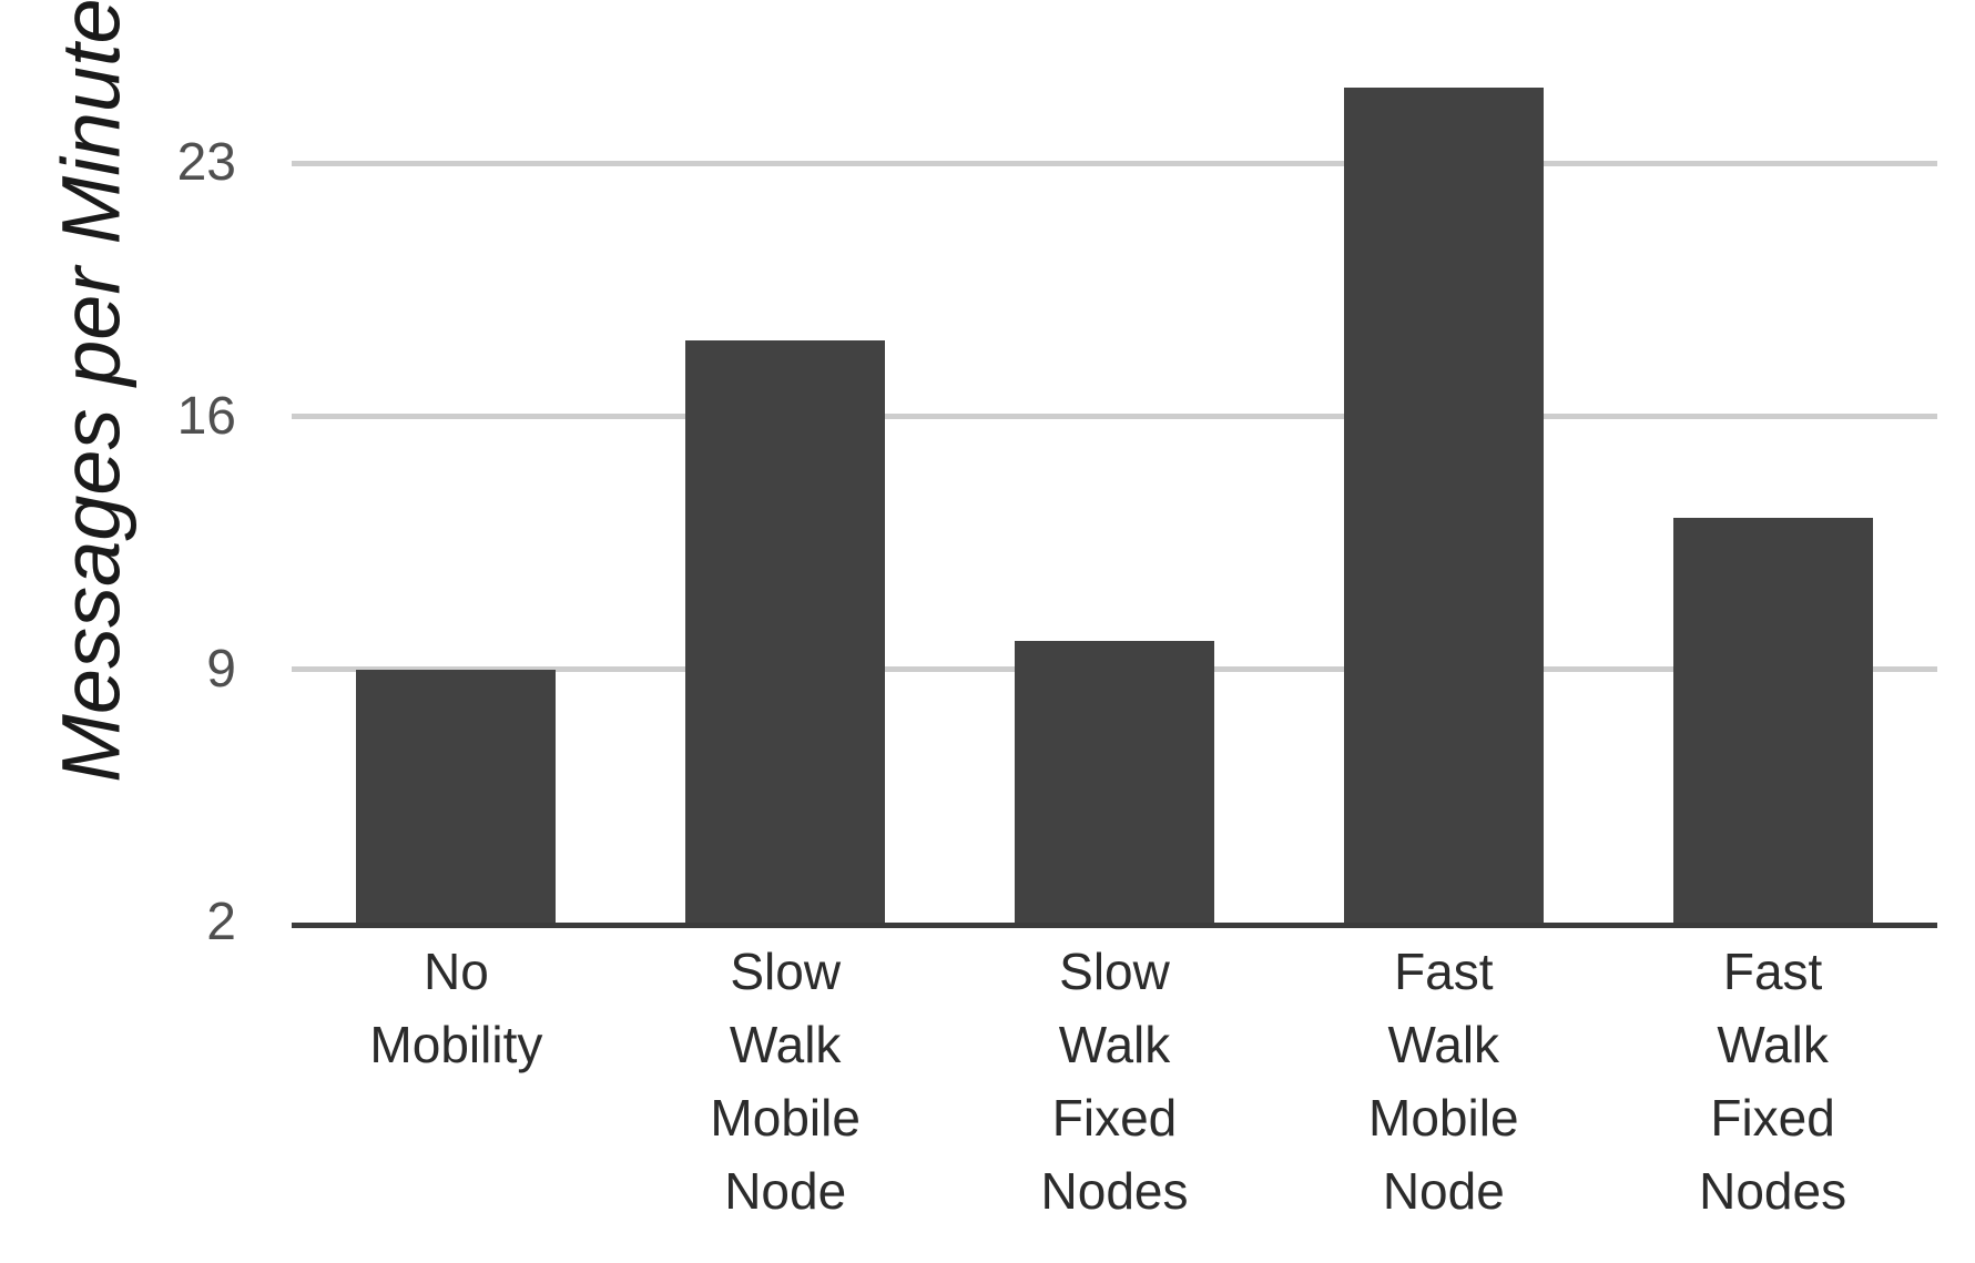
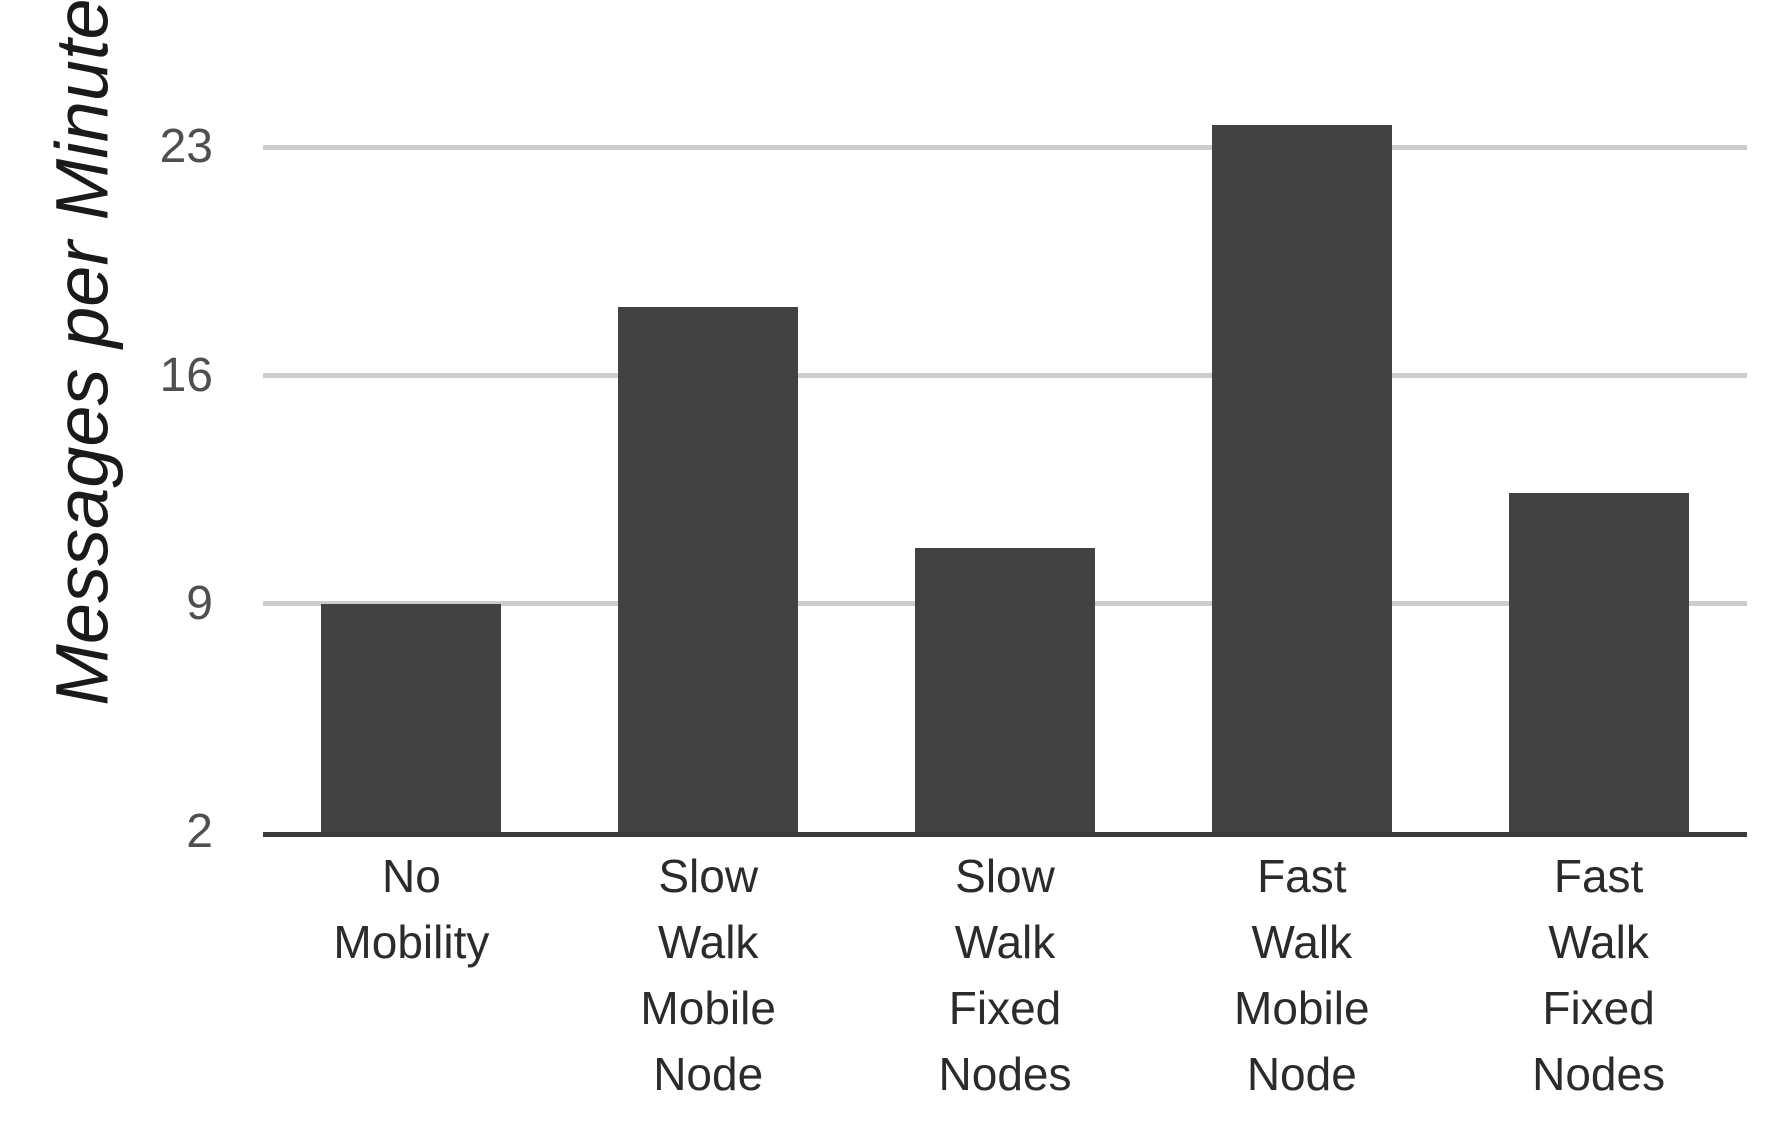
Slow Walk Fixed Nodes: 9.8 -> 10.7
Fast Walk Mobile Node: 25.1 -> 23.7
Fast Walk Fixed Nodes: 13.2 -> 12.4
